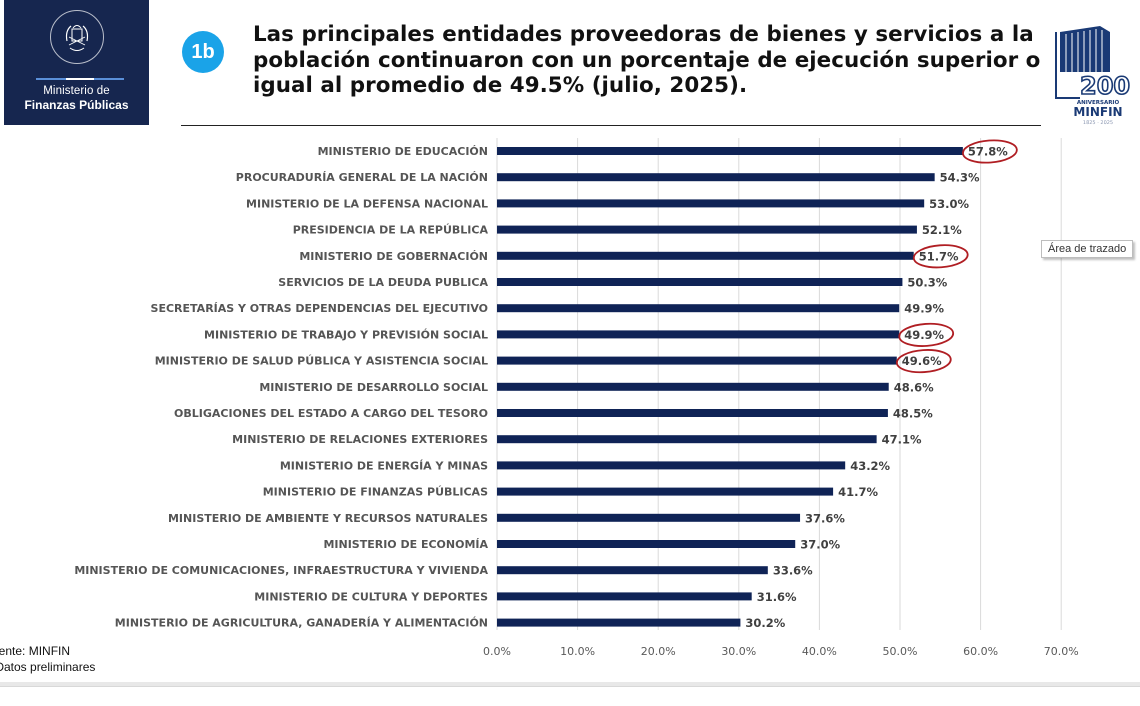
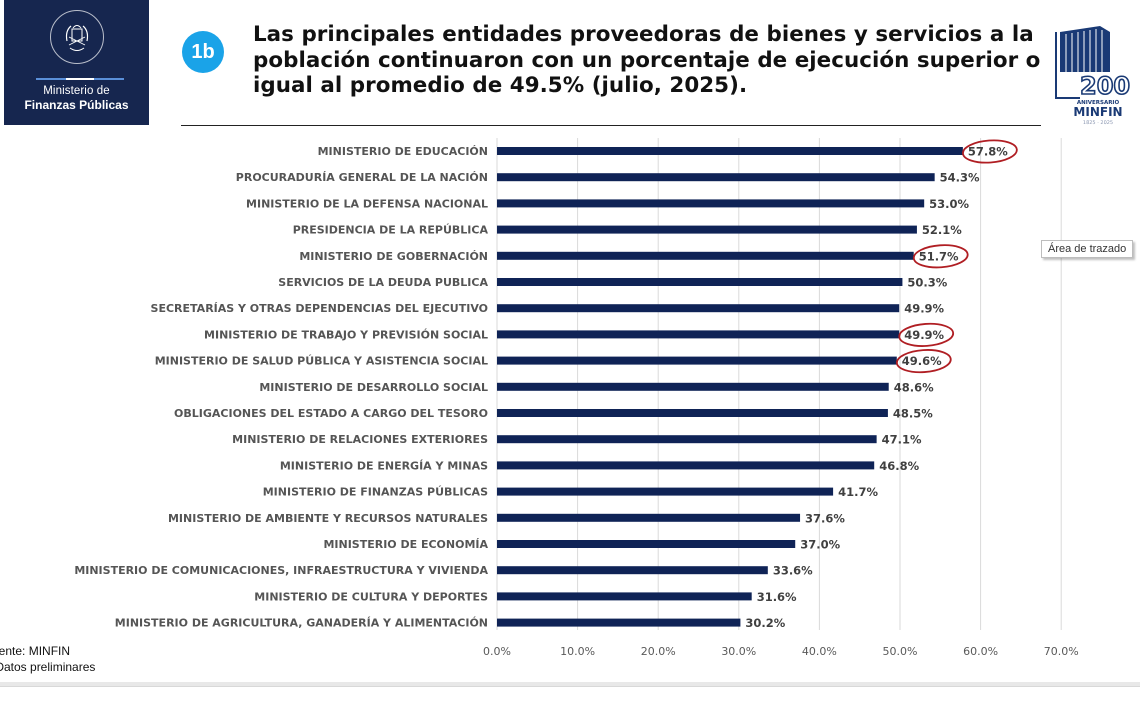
MINISTERIO DE ENERGÍA Y MINAS: 43.2% -> 46.8%
